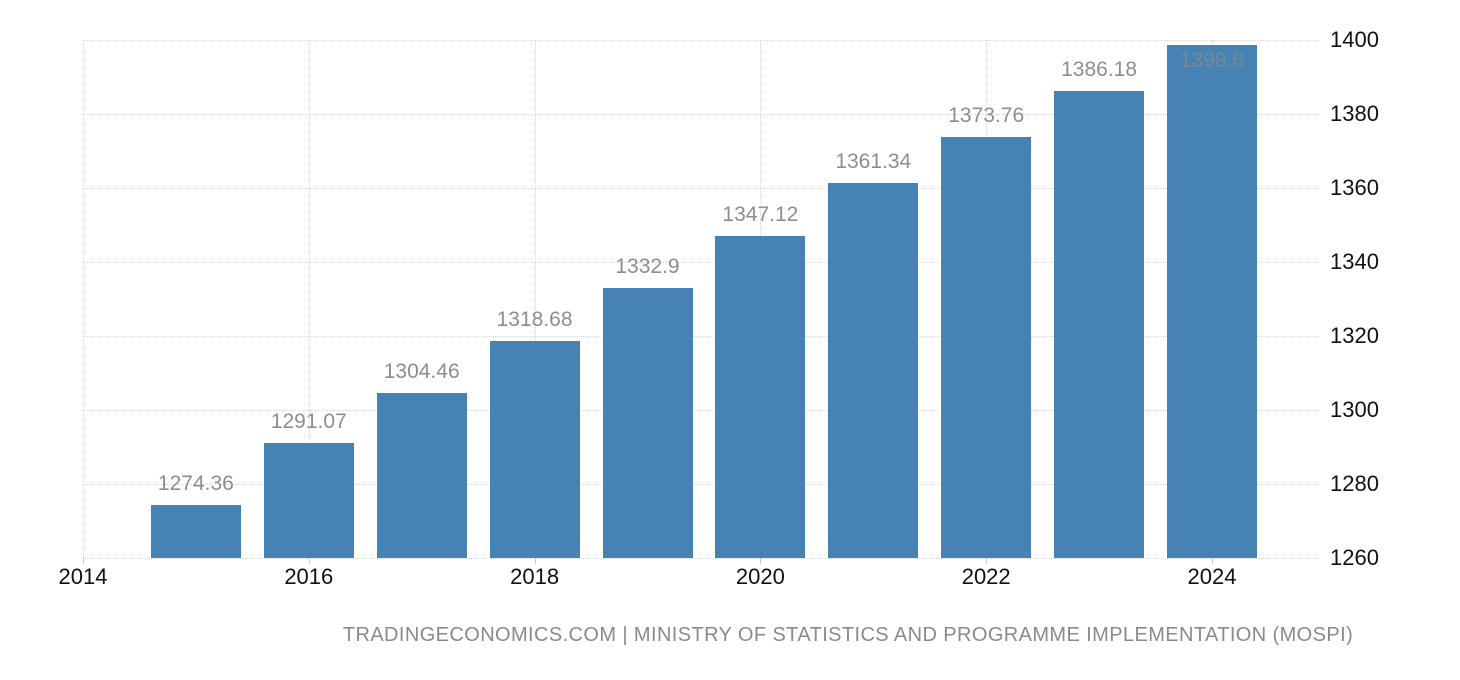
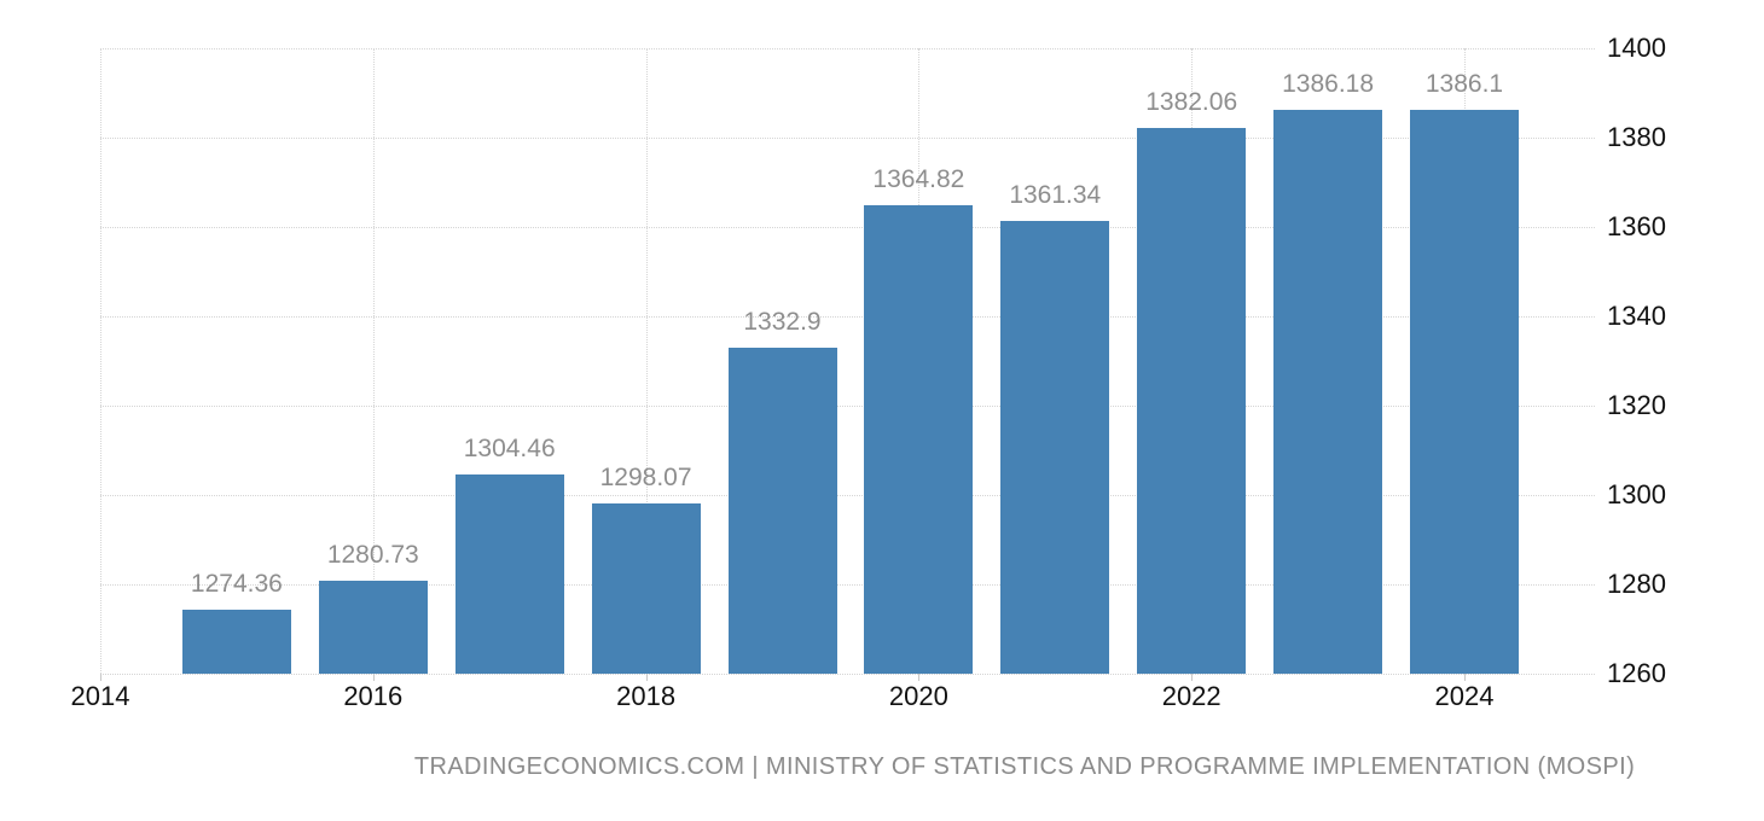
2016: 1291.07 -> 1280.73
2018: 1318.68 -> 1298.07
2020: 1347.12 -> 1364.82
2022: 1373.76 -> 1382.06
2024: 1398.6 -> 1386.1
